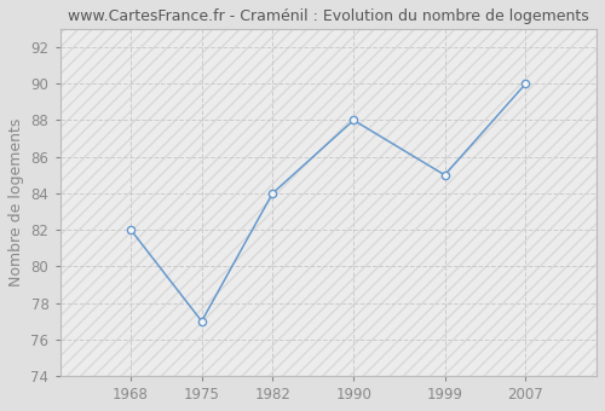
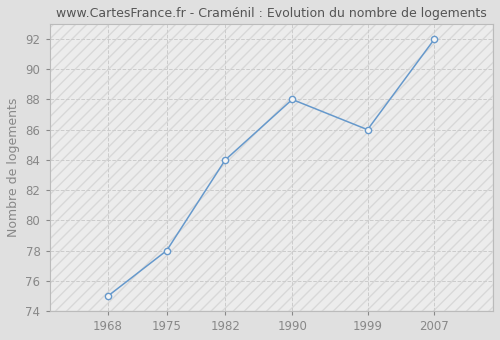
1968: 82 -> 75
1975: 77 -> 78
1999: 85 -> 86
2007: 90 -> 92
